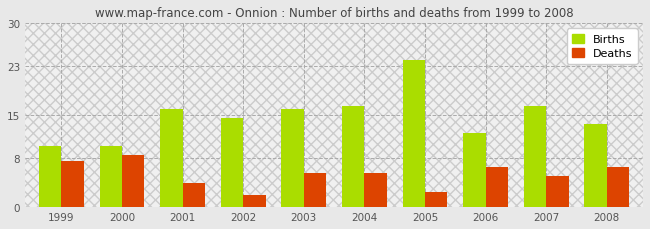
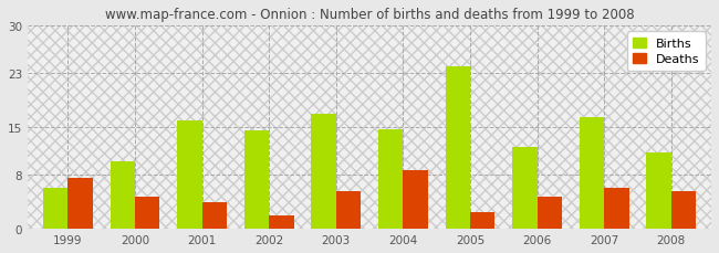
Births/1999: 10.0 -> 6.0
Deaths/2000: 8.5 -> 4.8
Births/2003: 16.0 -> 17.0
Births/2004: 16.5 -> 14.6
Deaths/2004: 5.5 -> 8.6
Deaths/2006: 6.5 -> 4.8
Deaths/2007: 5.0 -> 6.0
Births/2008: 13.5 -> 11.2
Deaths/2008: 6.5 -> 5.6
